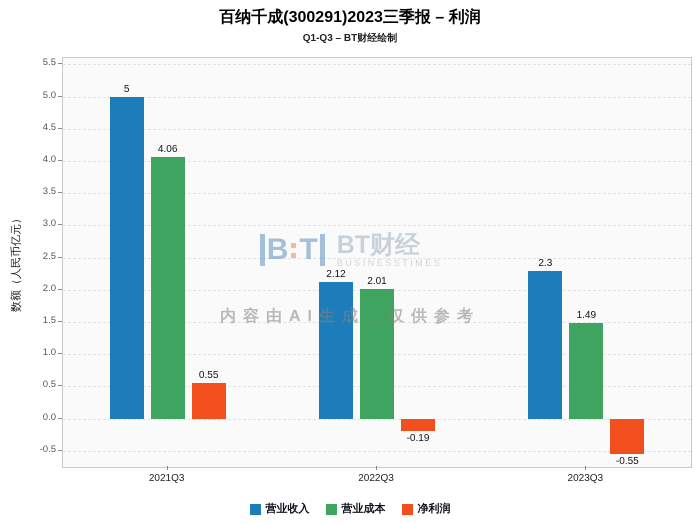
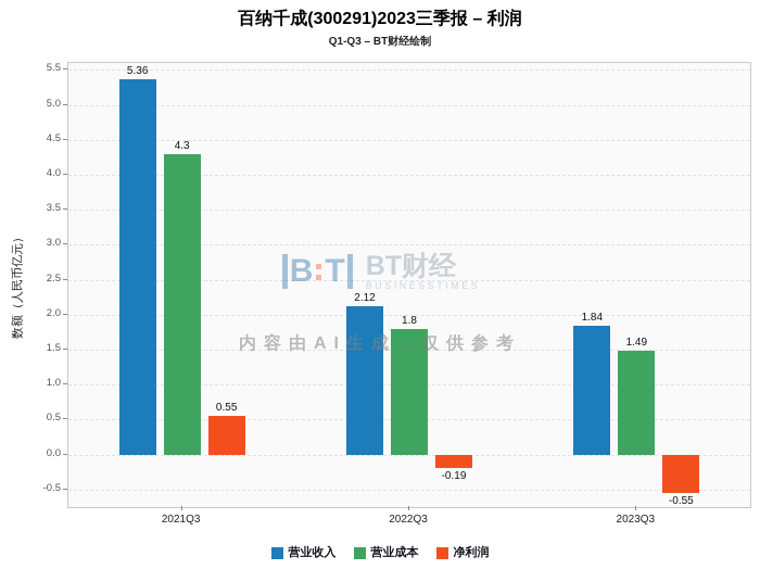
营业收入/2021Q3: 5 -> 5.36
营业成本/2021Q3: 4.06 -> 4.3
营业成本/2022Q3: 2.01 -> 1.8
营业收入/2023Q3: 2.3 -> 1.84
